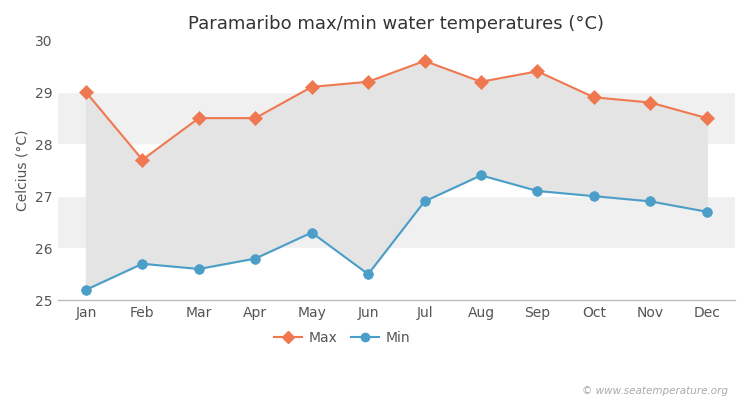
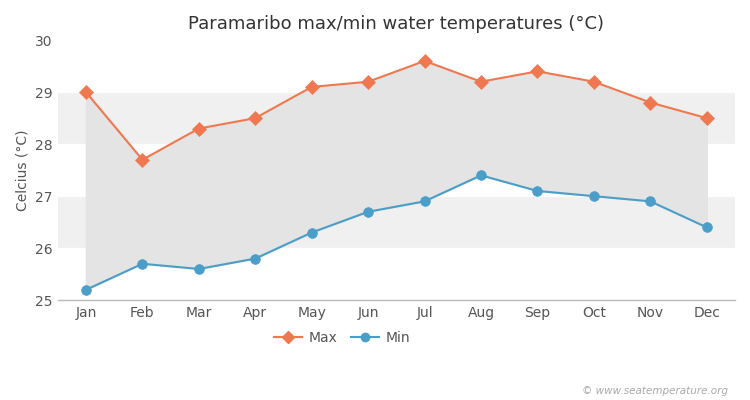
Max/Mar: 28.5 -> 28.3
Min/Jun: 25.5 -> 26.7
Max/Oct: 28.9 -> 29.2
Min/Dec: 26.7 -> 26.4
